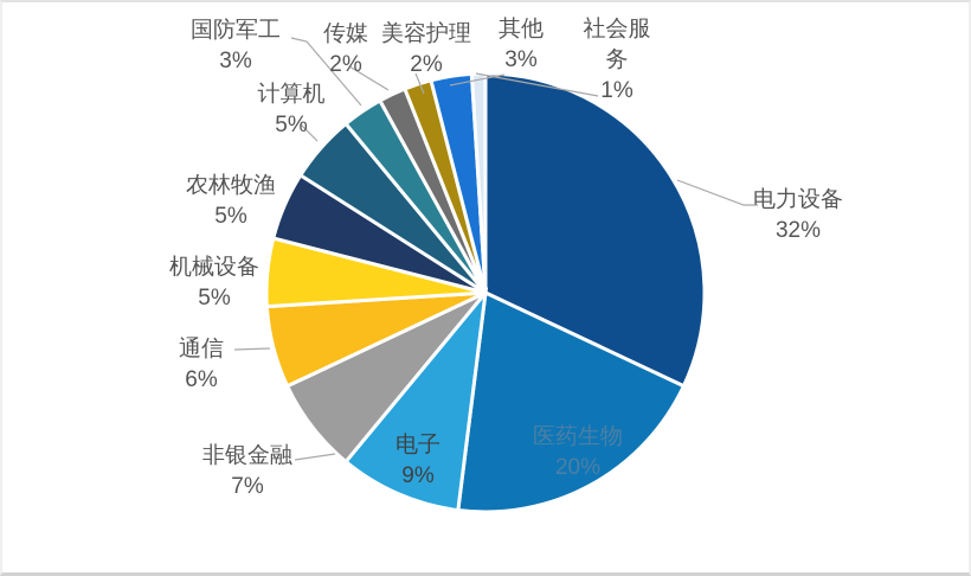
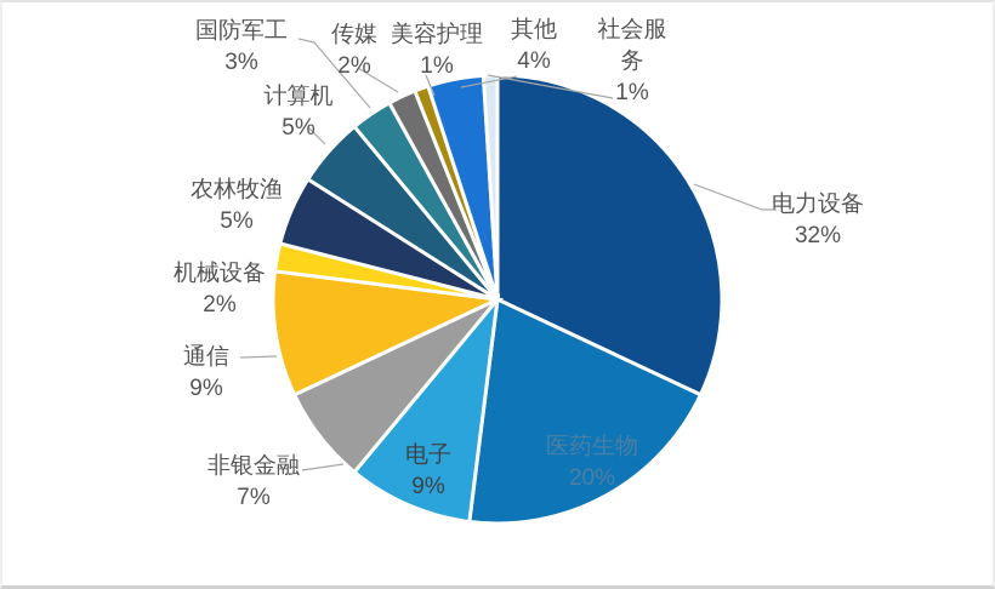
通信: 6% -> 9%
机械设备: 5% -> 2%
美容护理: 2% -> 1%
其他: 3% -> 4%
